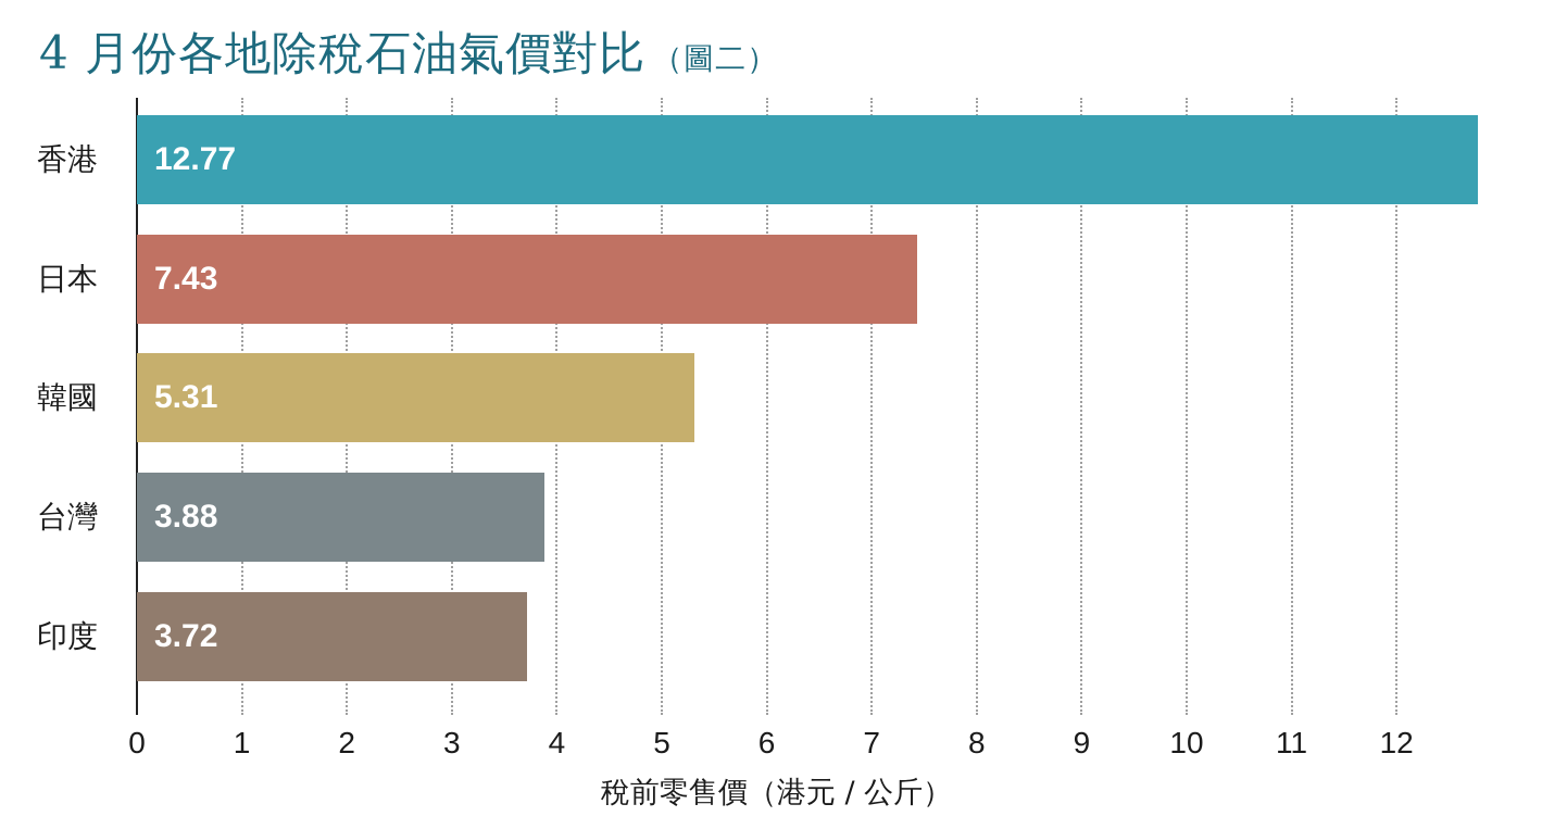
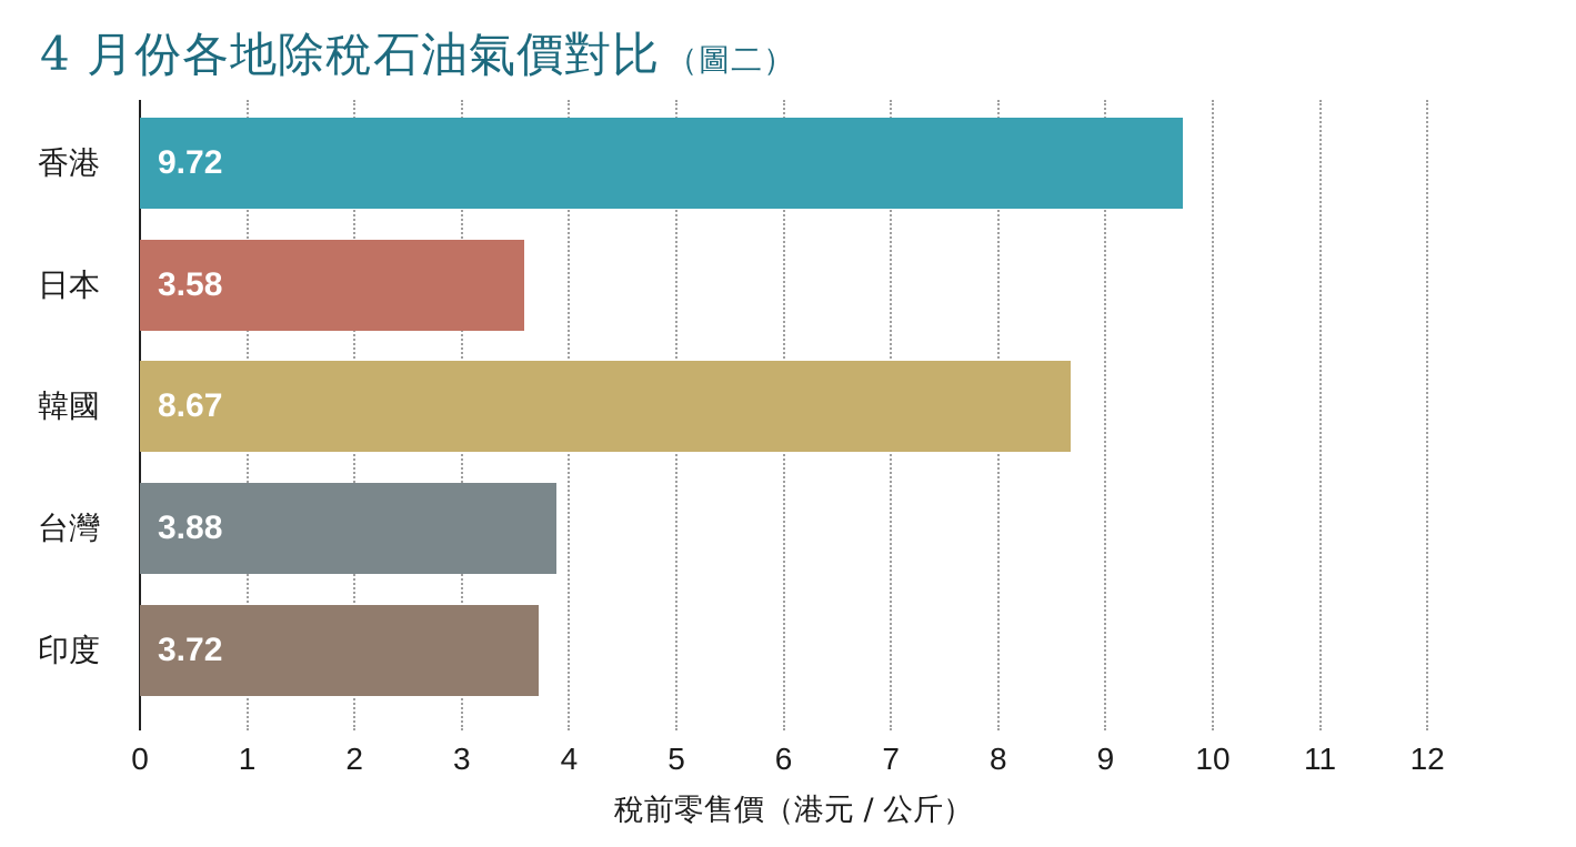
香港: 12.77 -> 9.72
日本: 7.43 -> 3.58
韓國: 5.31 -> 8.67
